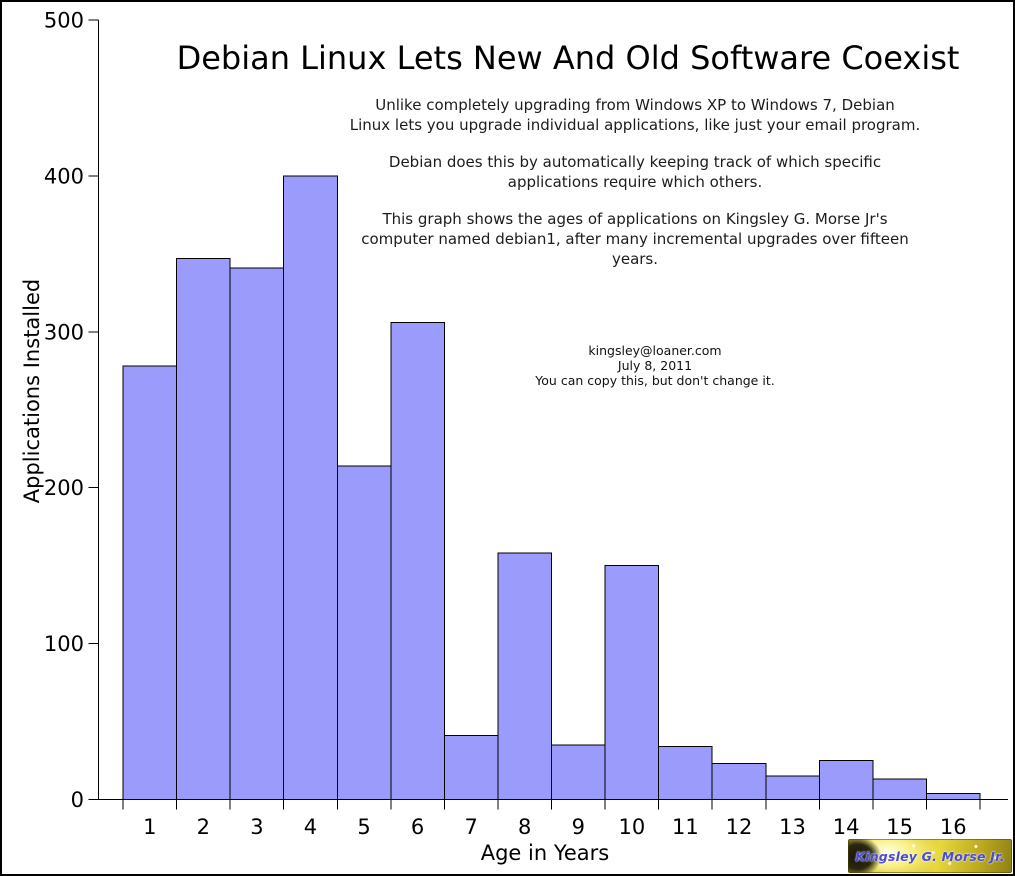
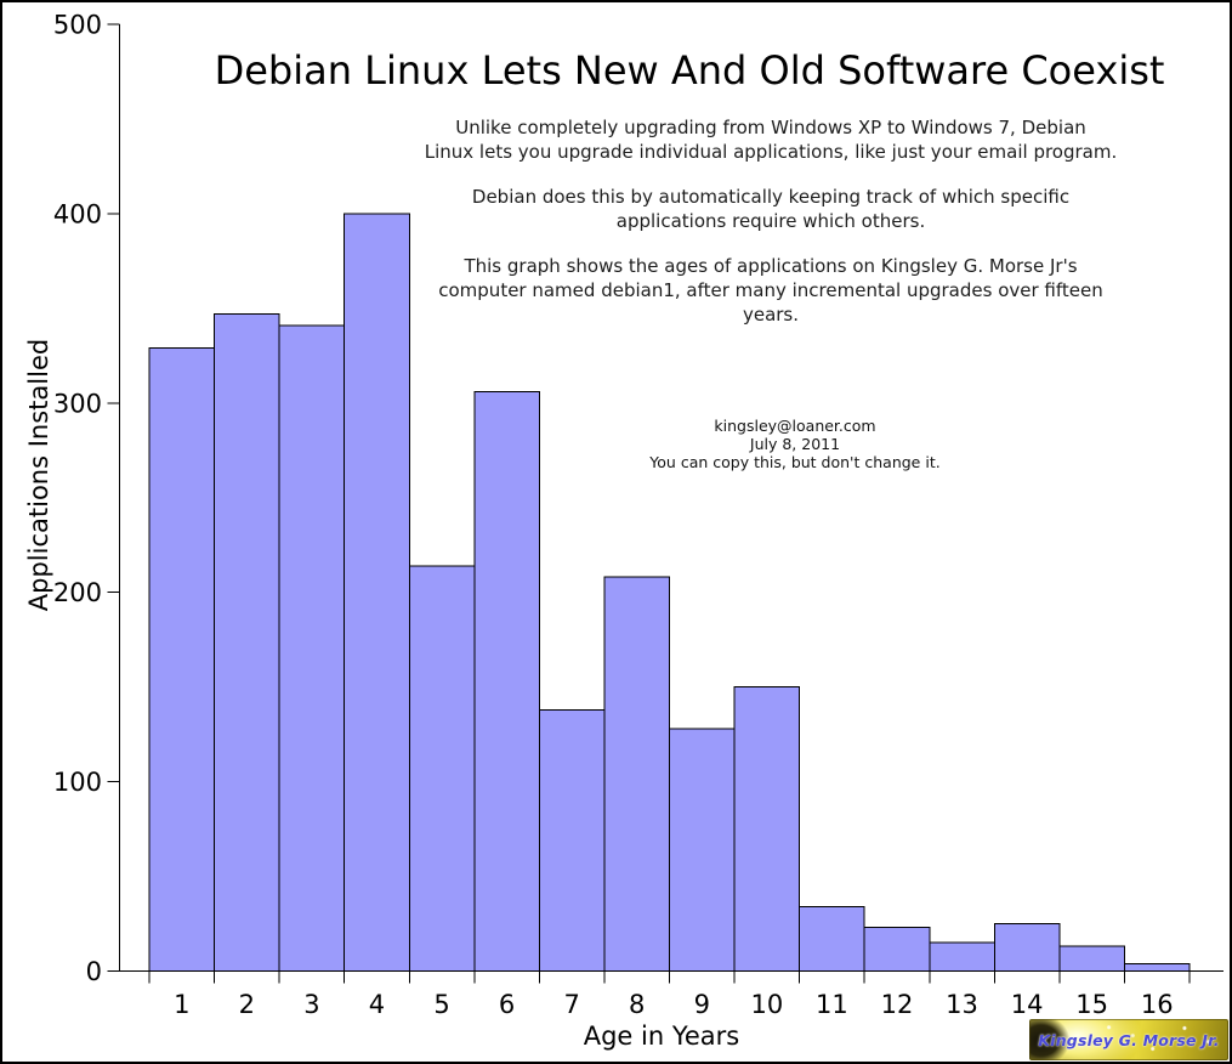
1: 278 -> 329
7: 41 -> 138
8: 158 -> 208
9: 35 -> 128
